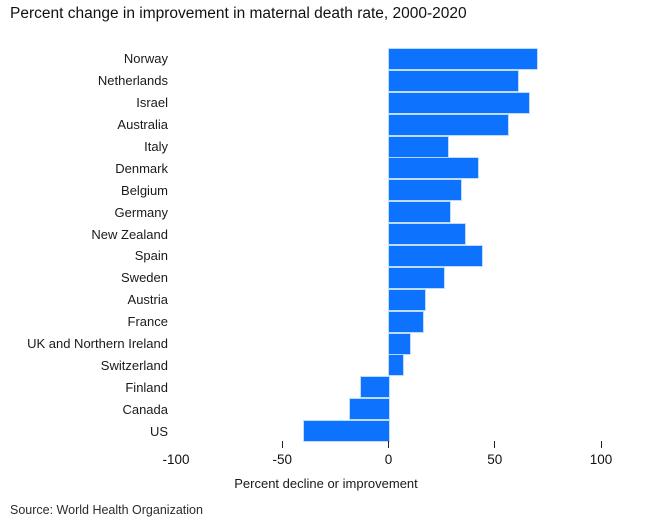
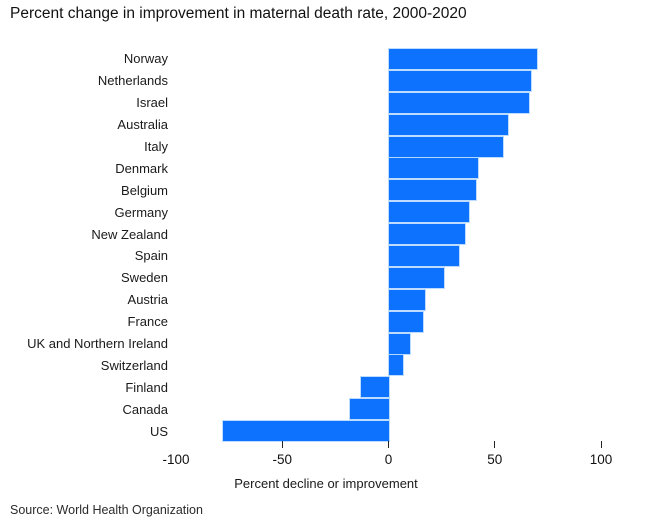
Netherlands: 61 -> 67
Italy: 28 -> 54
Belgium: 34 -> 41
Germany: 29 -> 38
Spain: 44 -> 33
US: -40 -> -78
